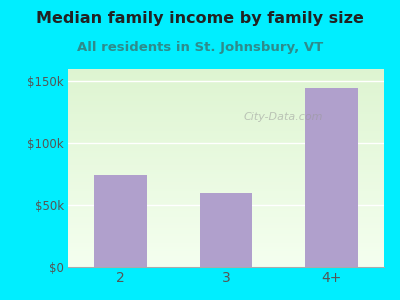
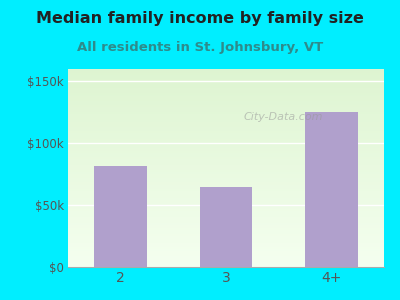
2: $74k -> $82k
3: $60k -> $65k
4+: $145k -> $125k
